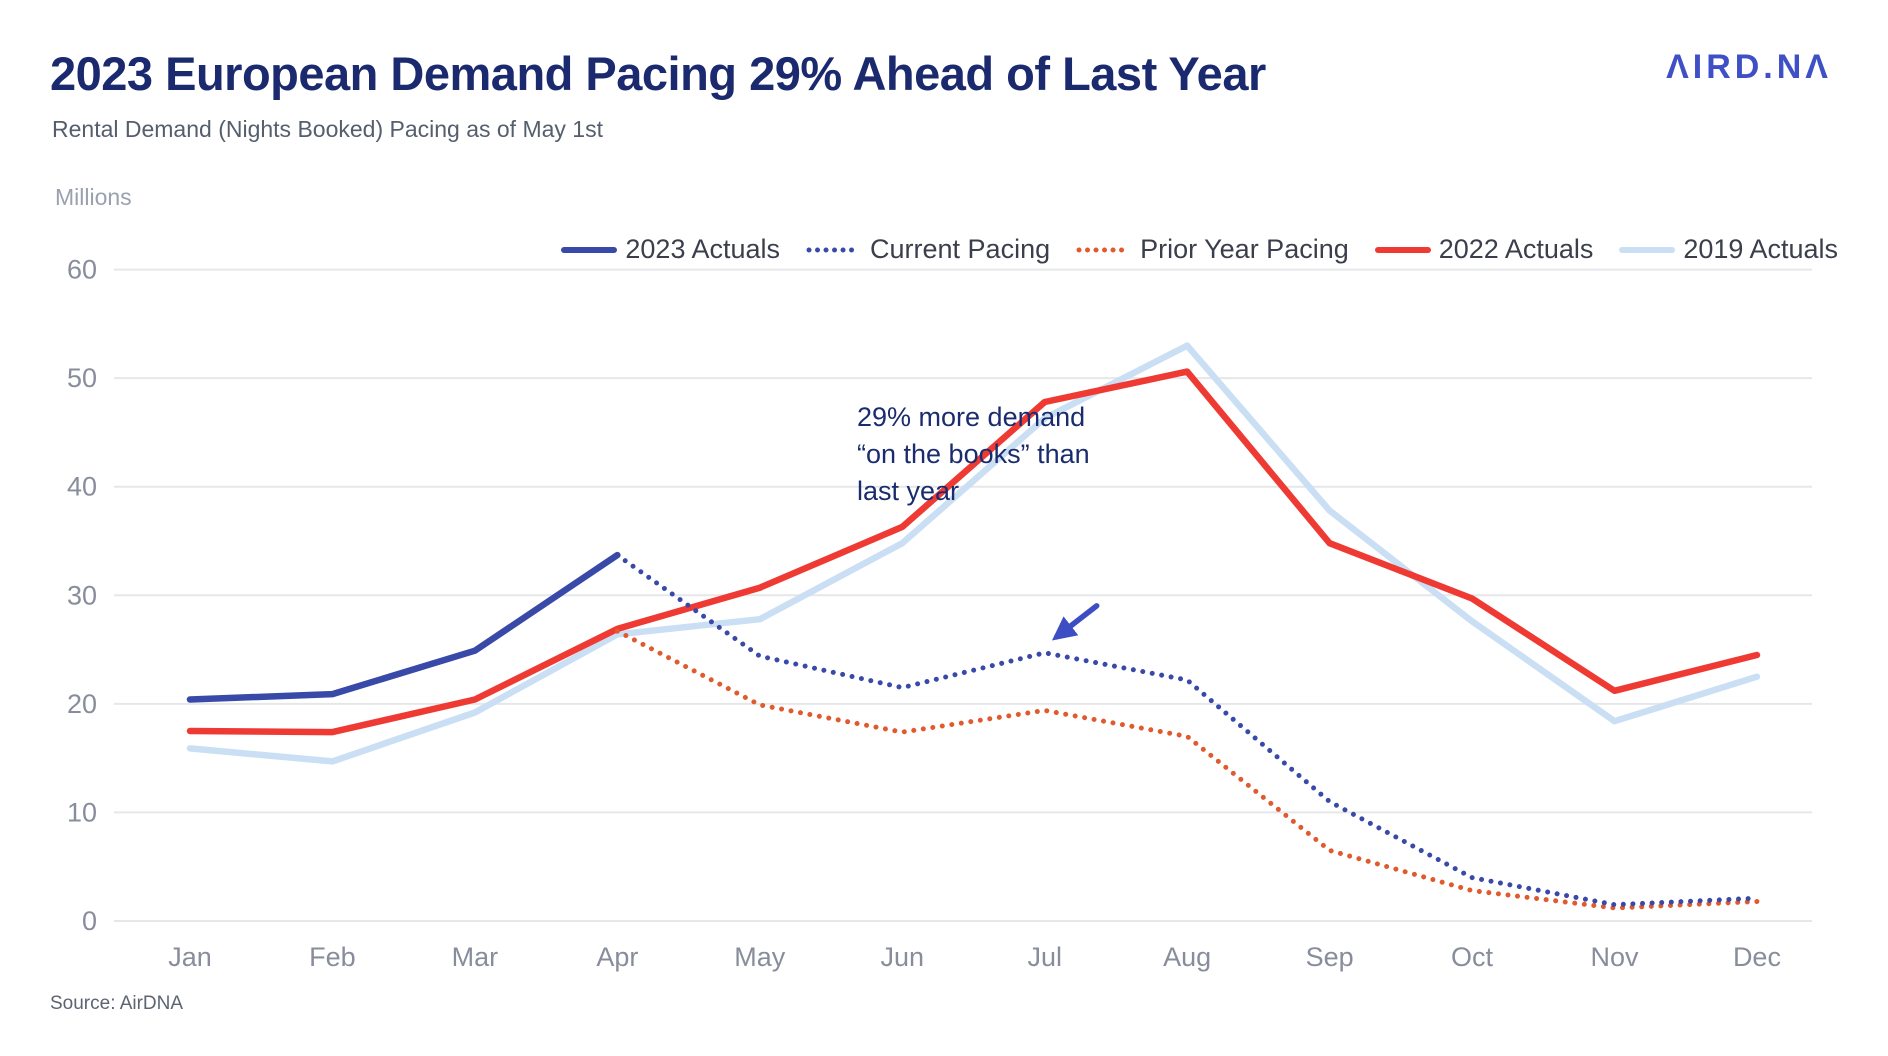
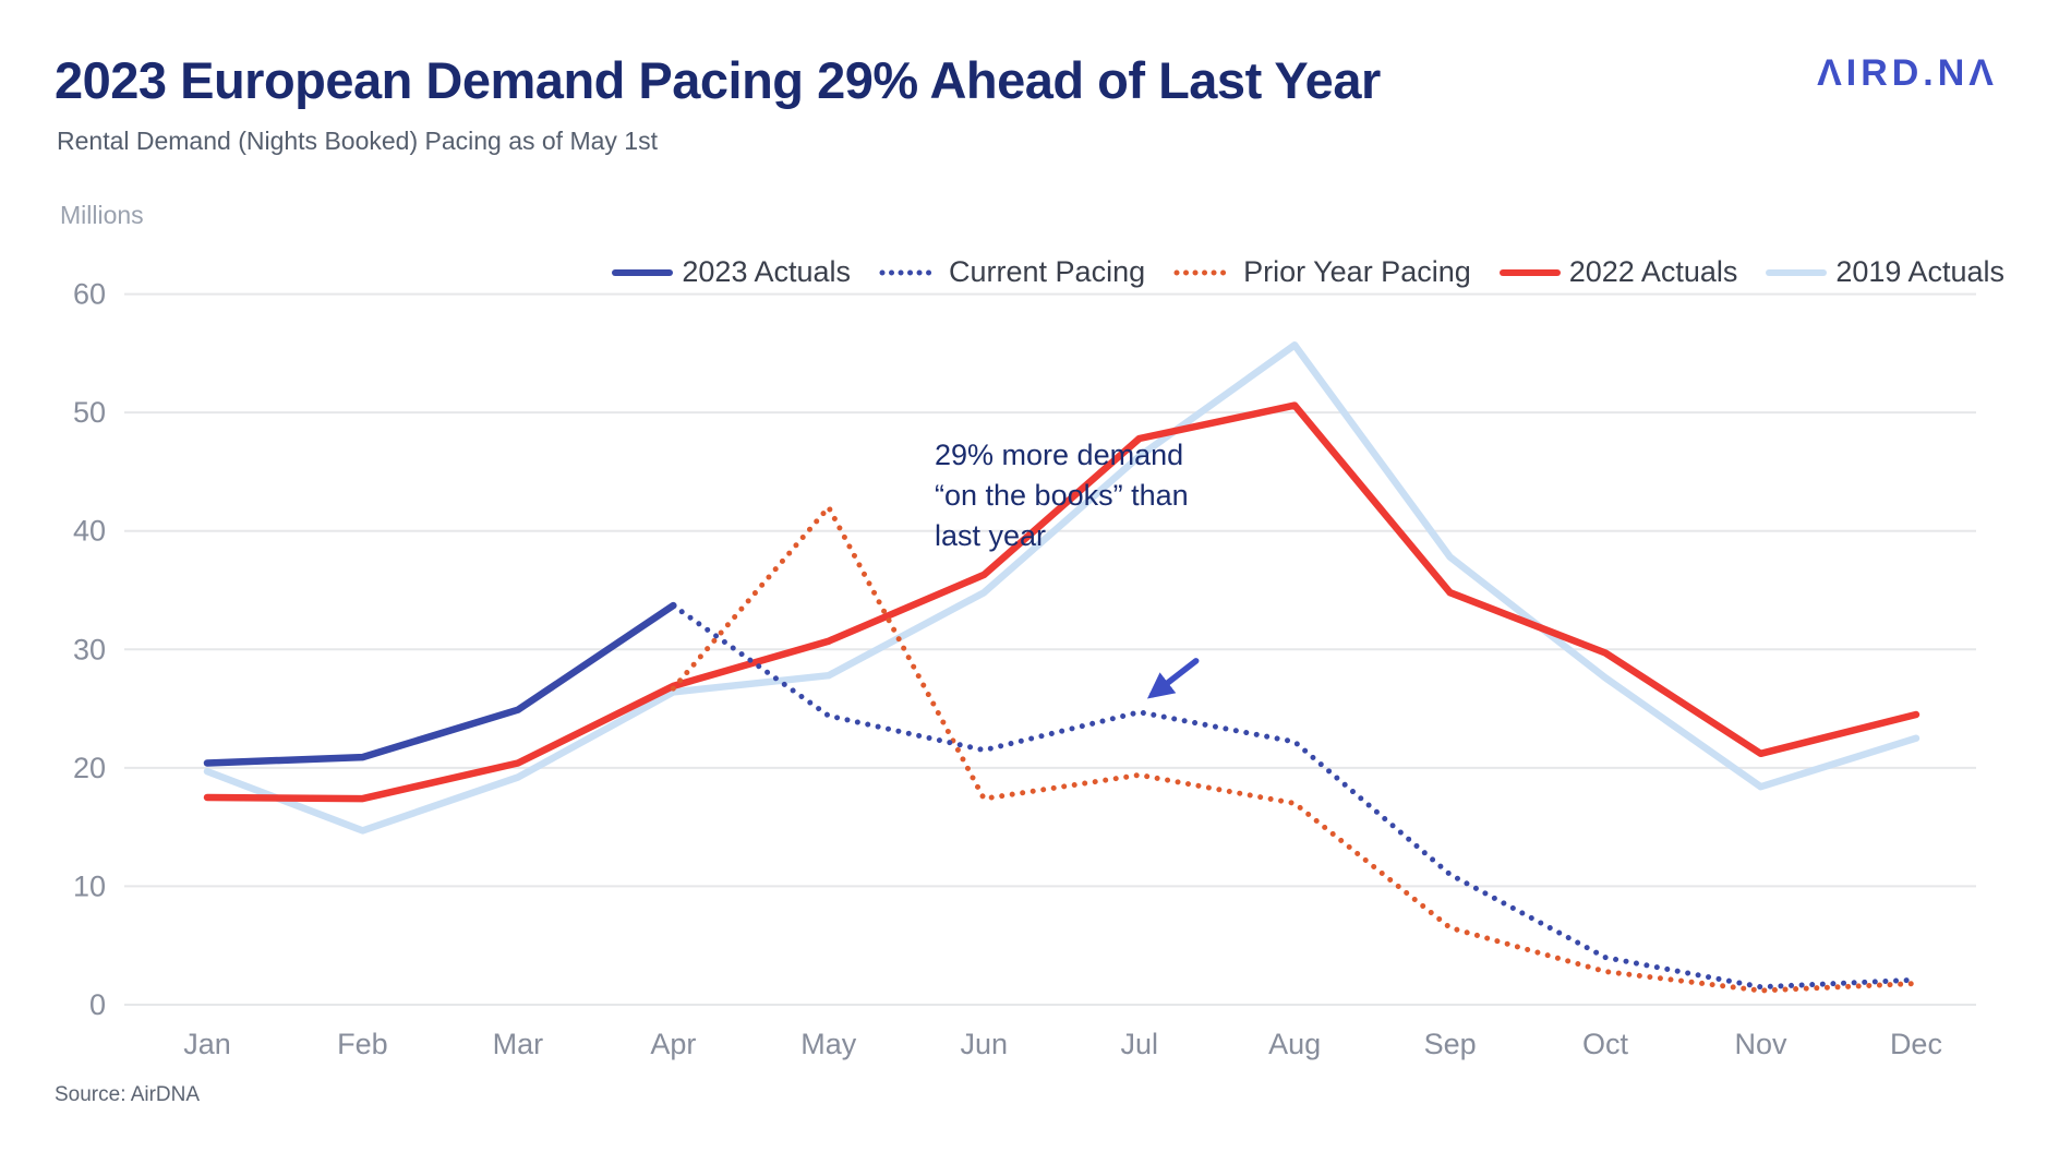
2019 Actuals/Jan: 15.9 -> 19.7
Prior Year Pacing/May: 19.9 -> 42.0
2019 Actuals/Aug: 53.0 -> 55.7
